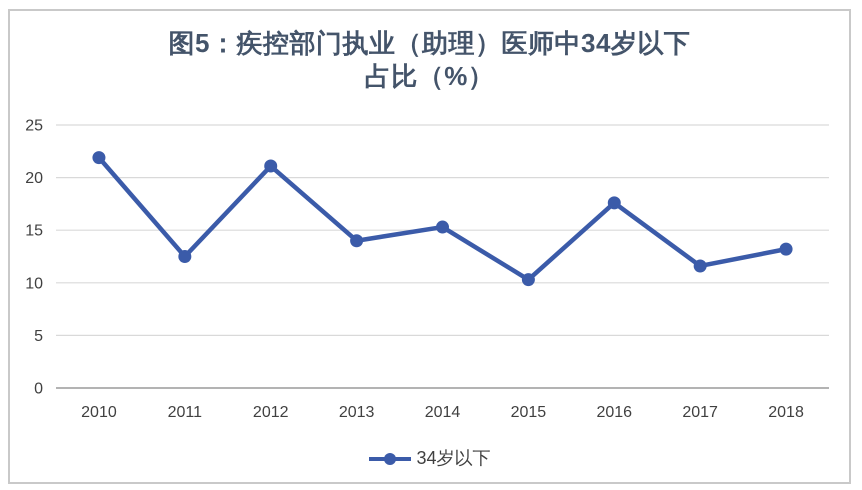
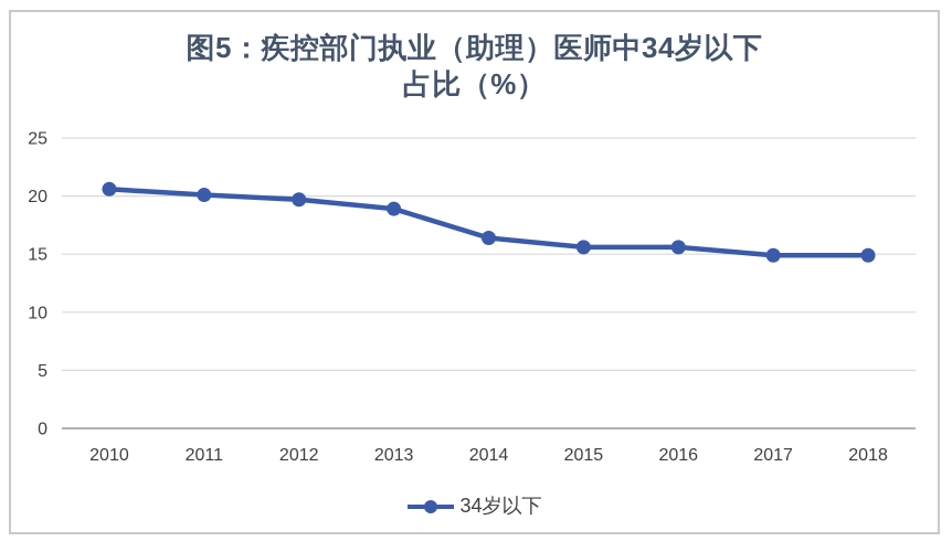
2010: 21.9 -> 20.6
2011: 12.5 -> 20.1
2012: 21.1 -> 19.7
2013: 14.0 -> 18.9
2014: 15.3 -> 16.4
2015: 10.3 -> 15.6
2016: 17.6 -> 15.6
2017: 11.6 -> 14.9
2018: 13.2 -> 14.9
